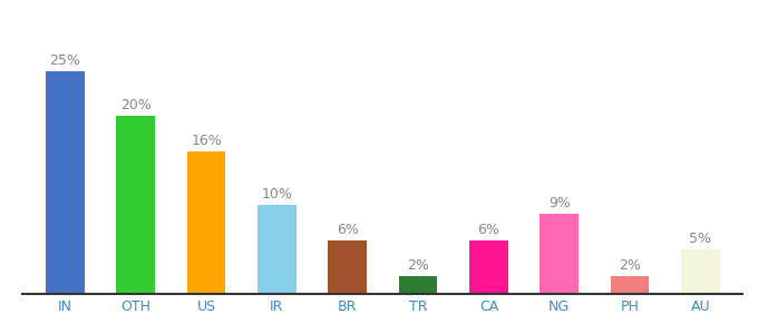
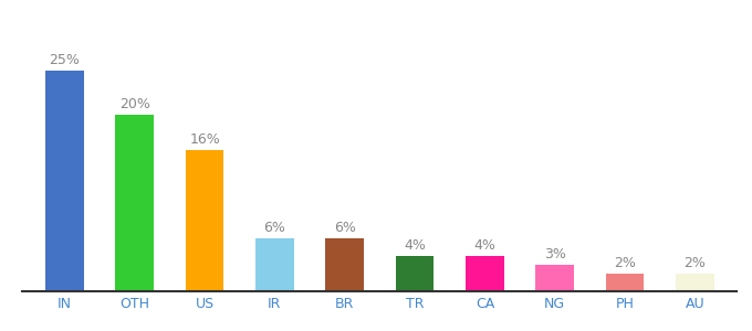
IR: 10% -> 6%
TR: 2% -> 4%
CA: 6% -> 4%
NG: 9% -> 3%
AU: 5% -> 2%
